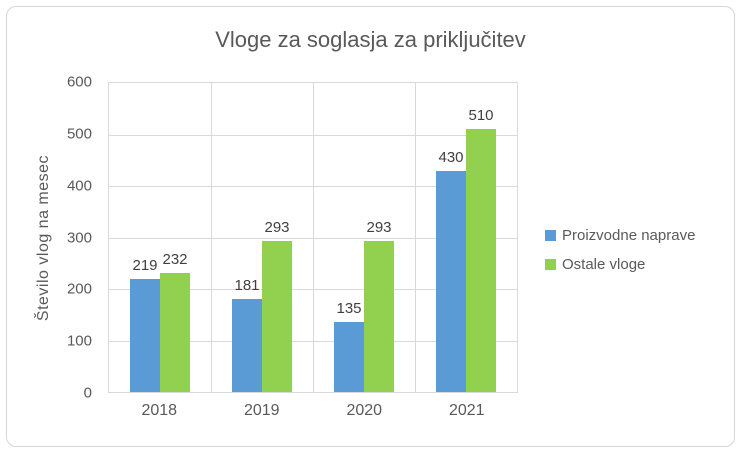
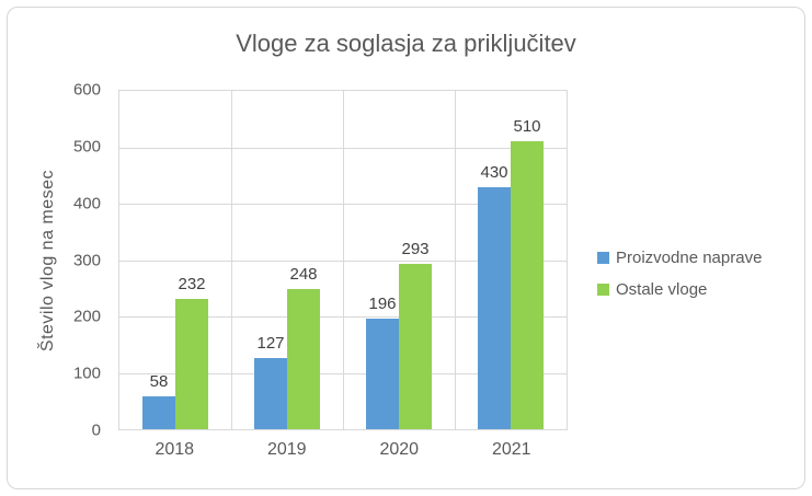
Proizvodne naprave/2018: 219 -> 58
Proizvodne naprave/2019: 181 -> 127
Ostale vloge/2019: 293 -> 248
Proizvodne naprave/2020: 135 -> 196
